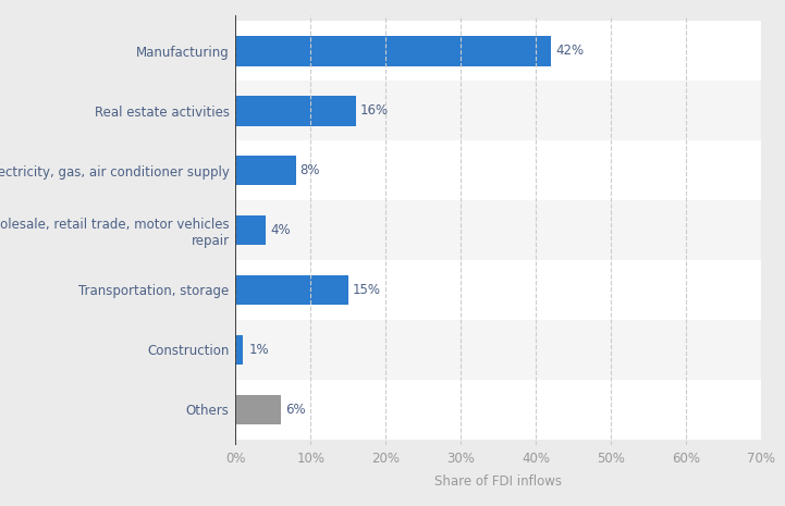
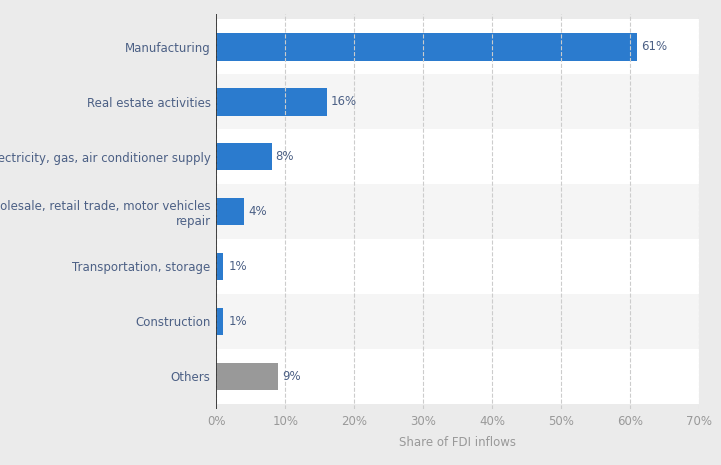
Manufacturing: 42% -> 61%
Transportation, storage: 15% -> 1%
Others: 6% -> 9%
